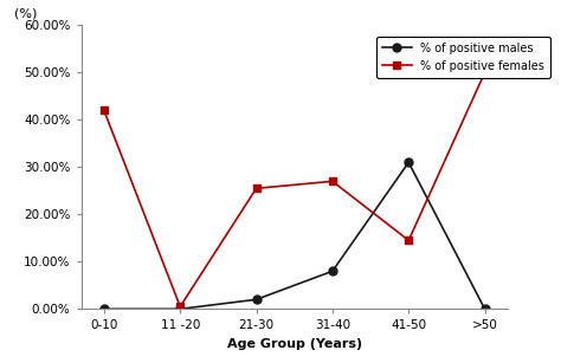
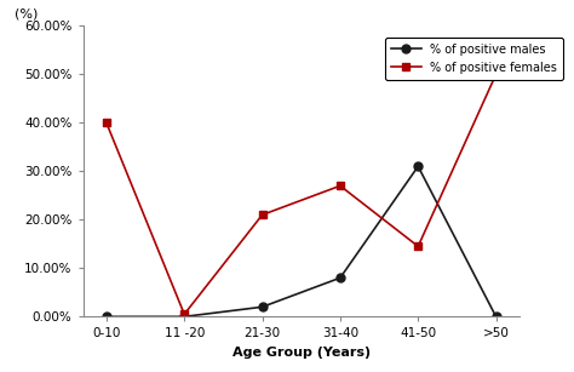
% of positive females/0-10: 42.0% -> 40.0%
% of positive females/21-30: 25.5% -> 21.0%
